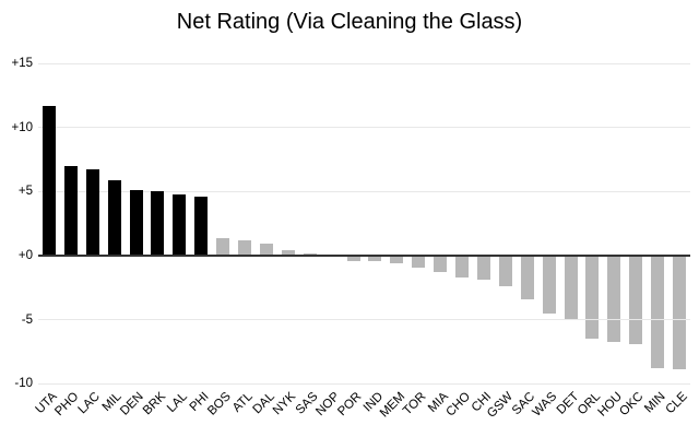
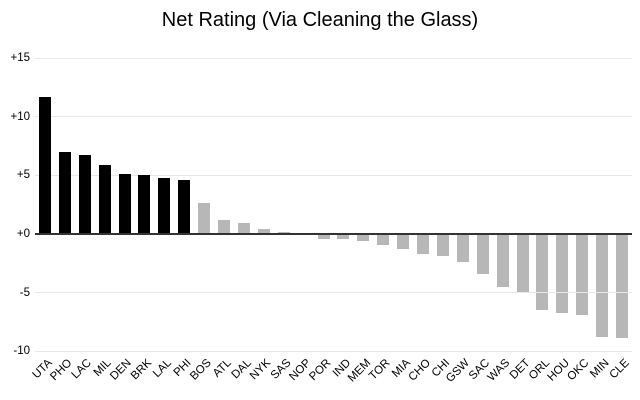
BOS: 1.4 -> 2.6
